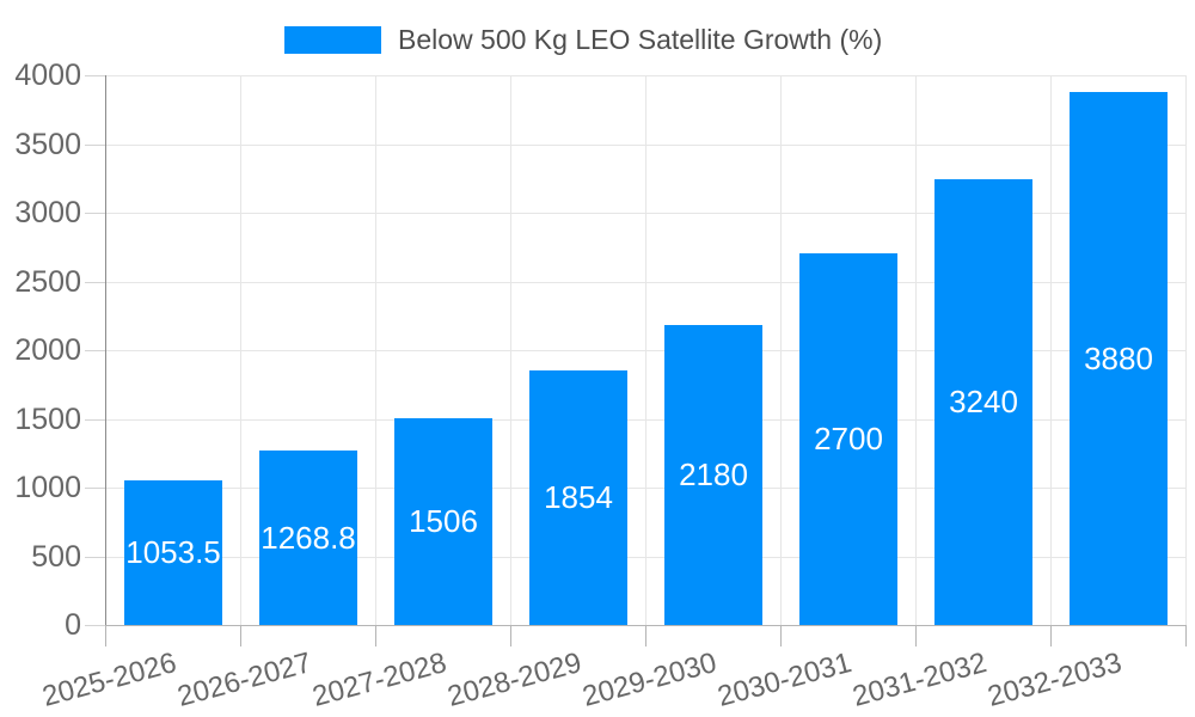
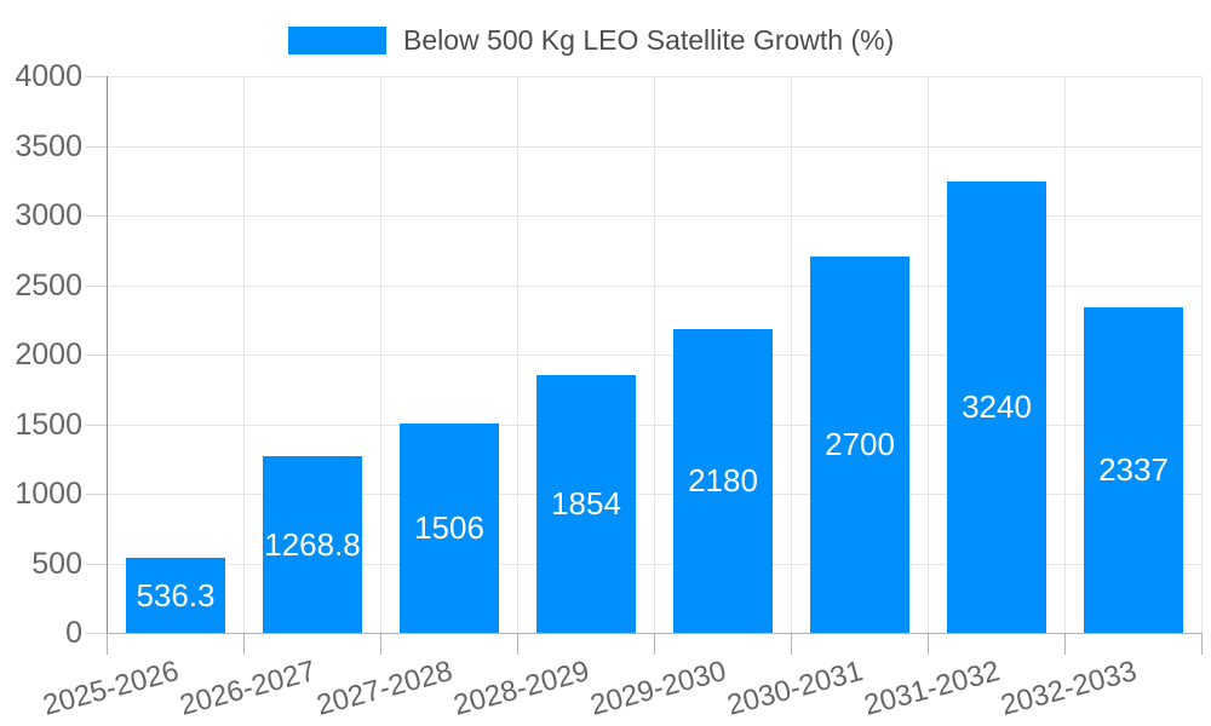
2025-2026: 1053.5 -> 536.3
2032-2033: 3880 -> 2337
